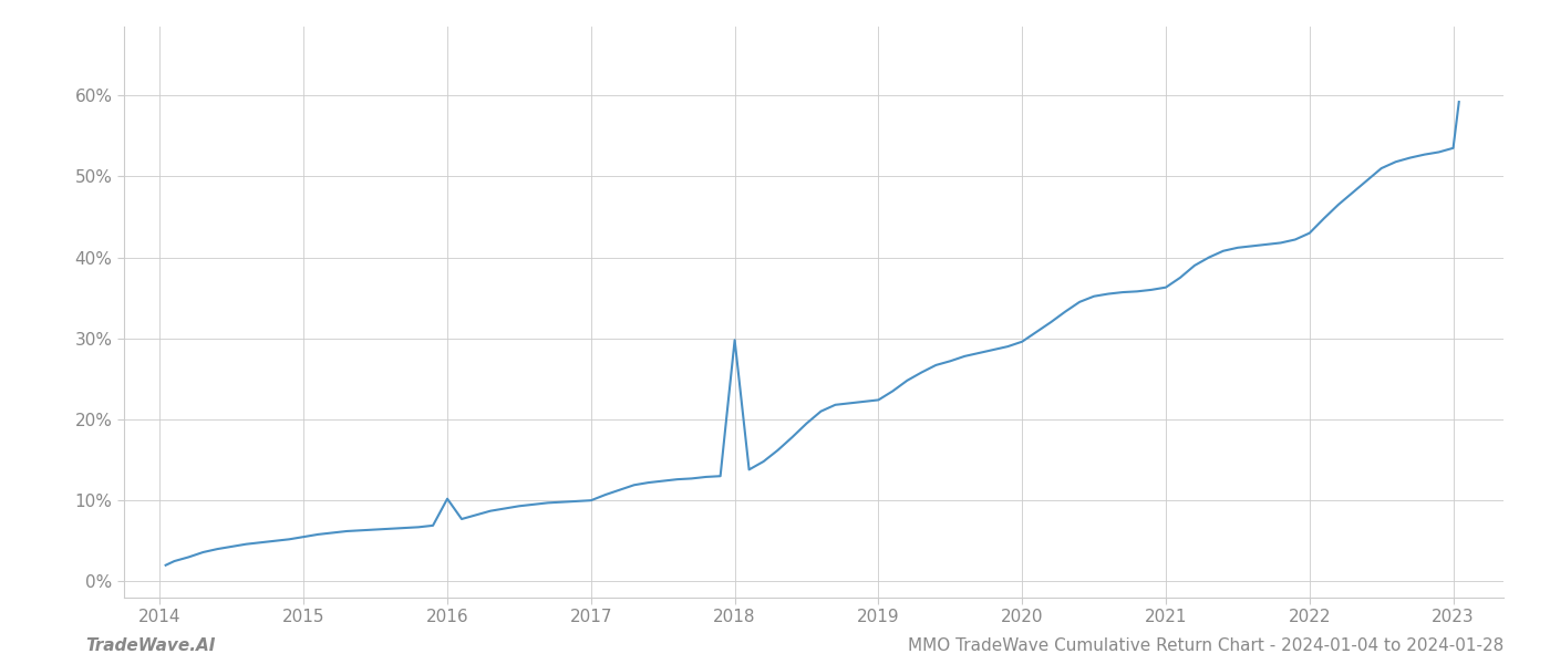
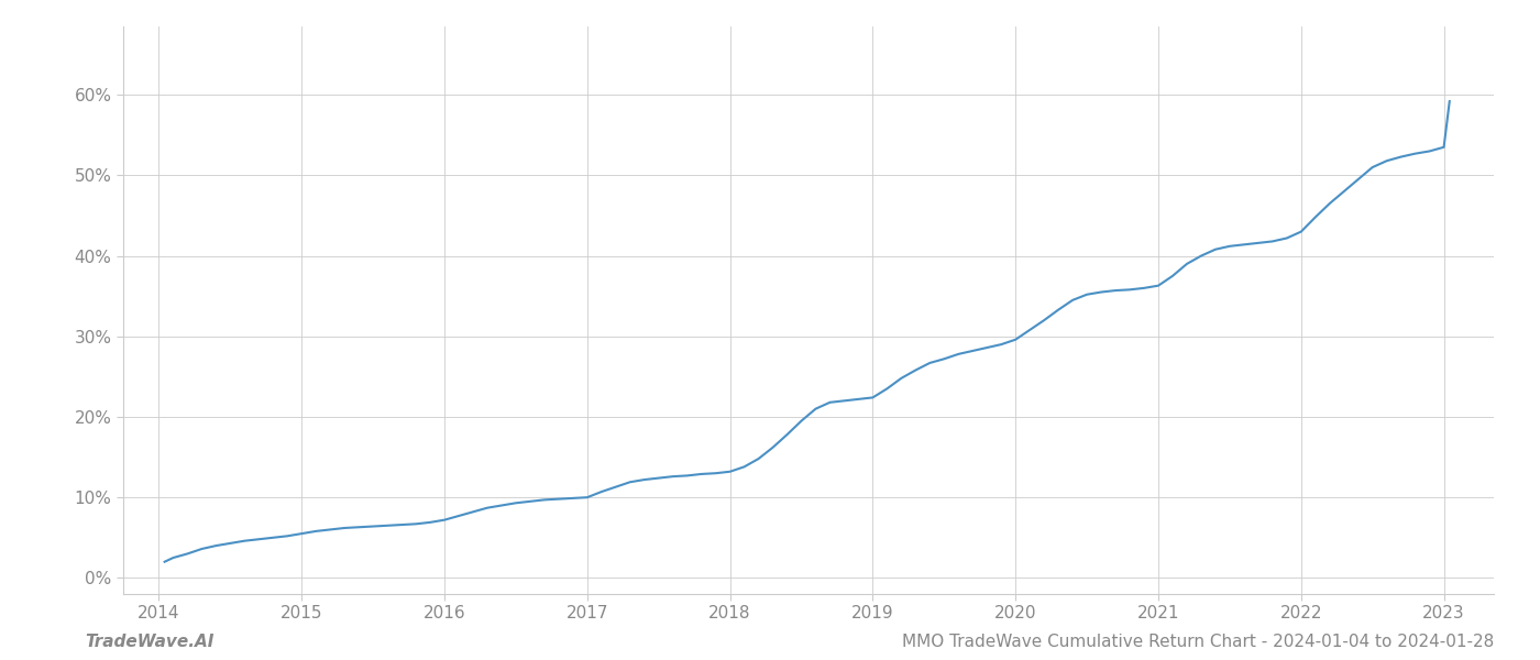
2016: 10.2% -> 7.2%
2018: 29.8% -> 13.2%
